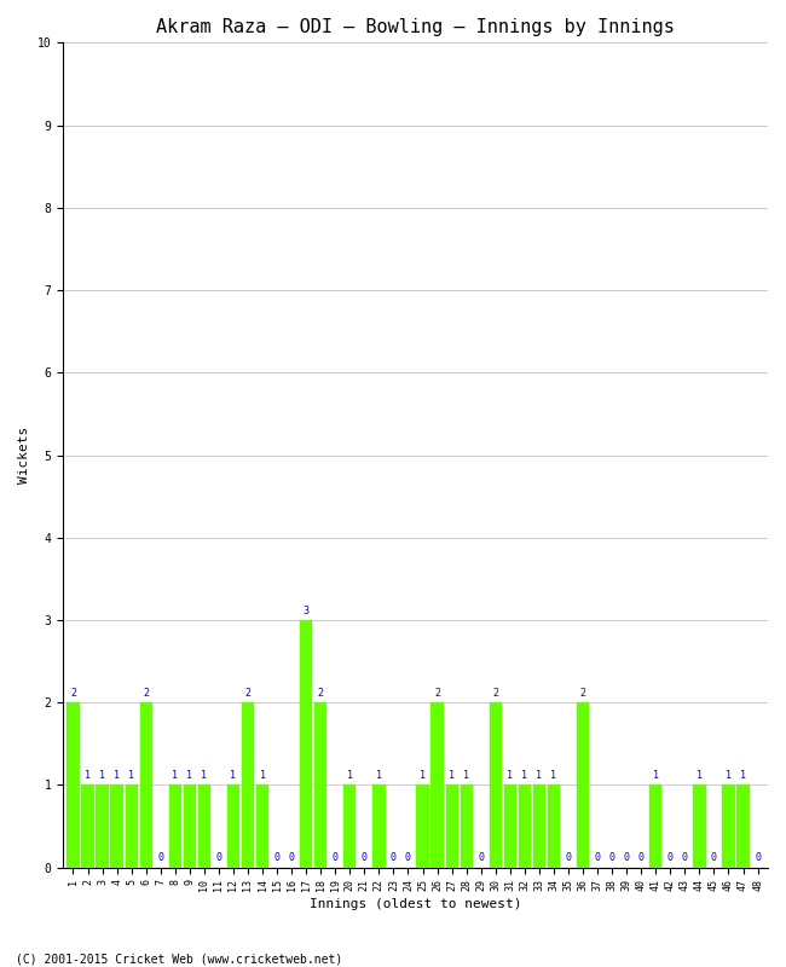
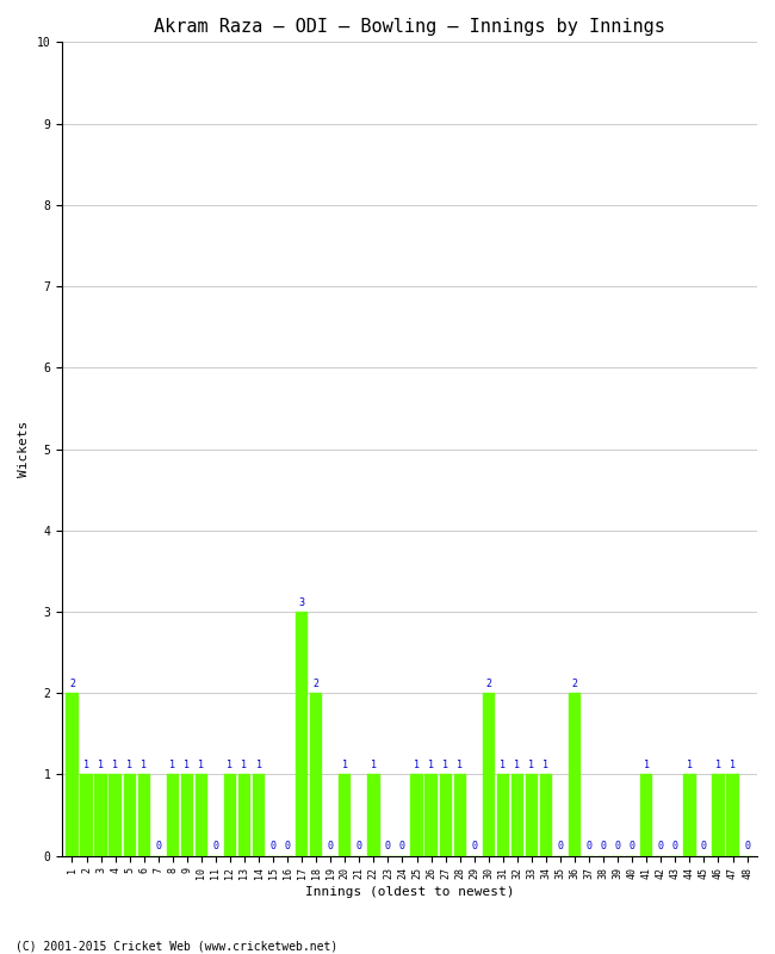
6: 2 -> 1
13: 2 -> 1
26: 2 -> 1
